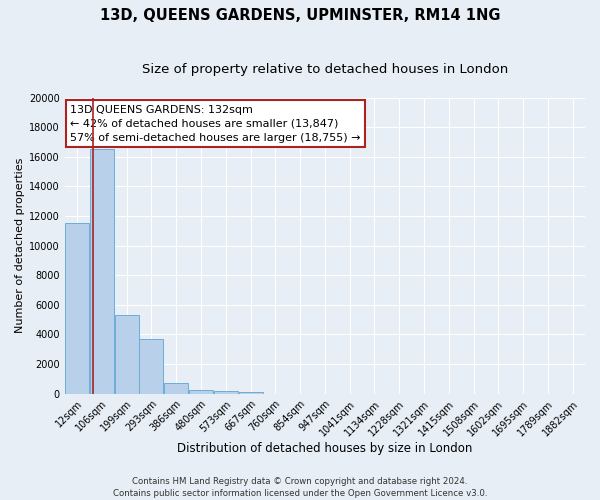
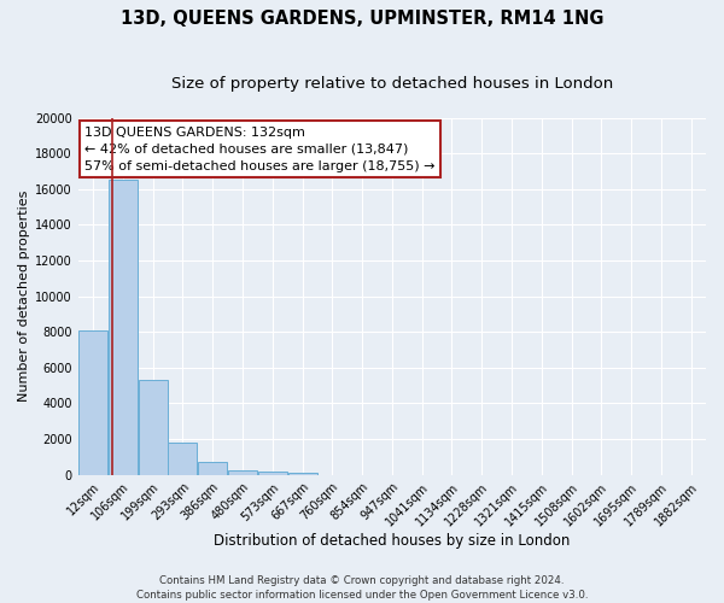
12sqm: 11500 -> 8100
293sqm: 3700 -> 1800
